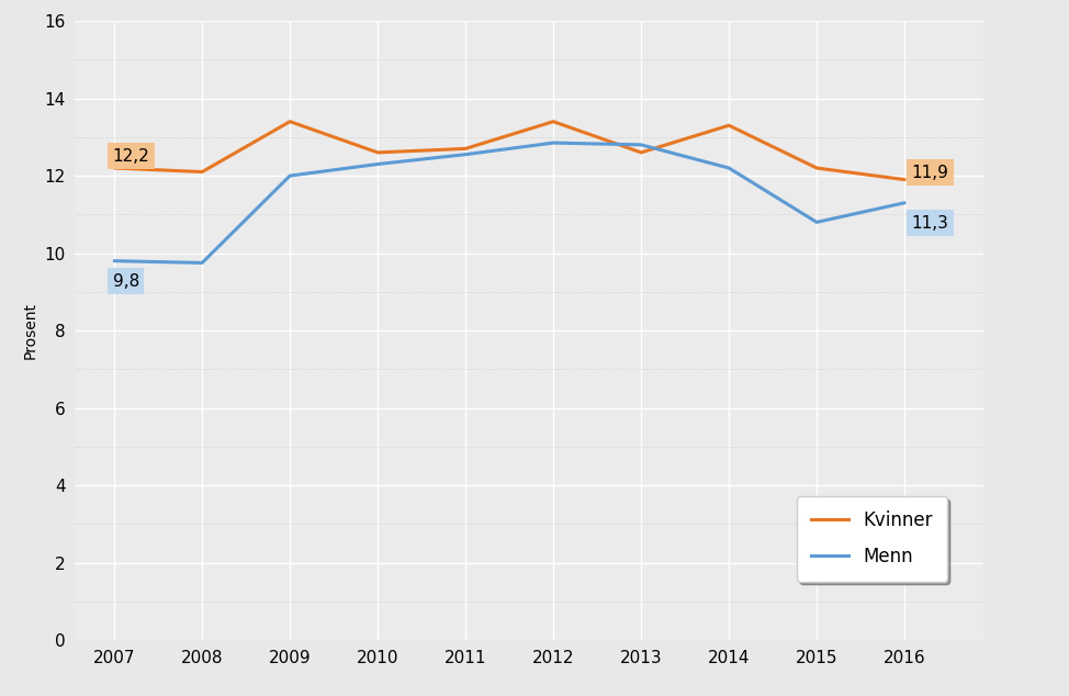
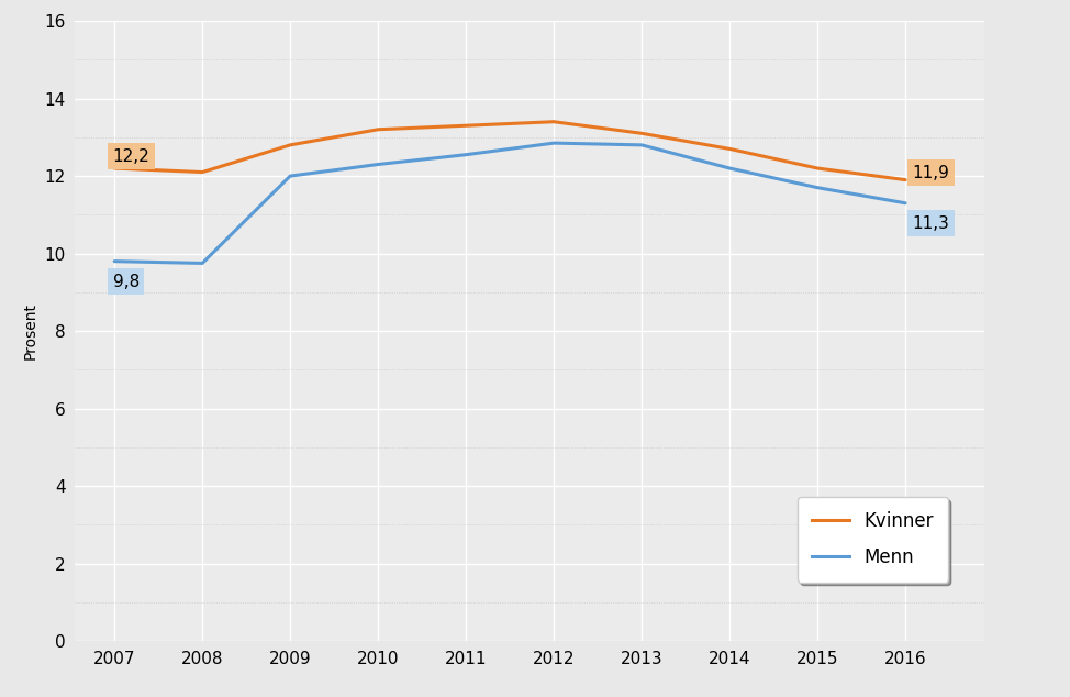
Kvinner/2009: 13.4 -> 12.8
Kvinner/2010: 12.6 -> 13.2
Kvinner/2011: 12.7 -> 13.3
Kvinner/2013: 12.6 -> 13.1
Kvinner/2014: 13.3 -> 12.7
Menn/2015: 10.80 -> 11.70
